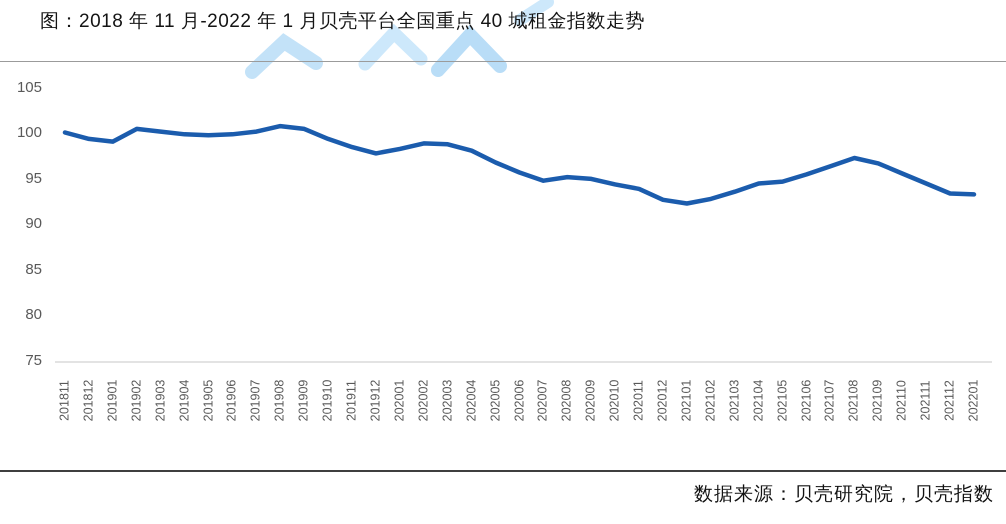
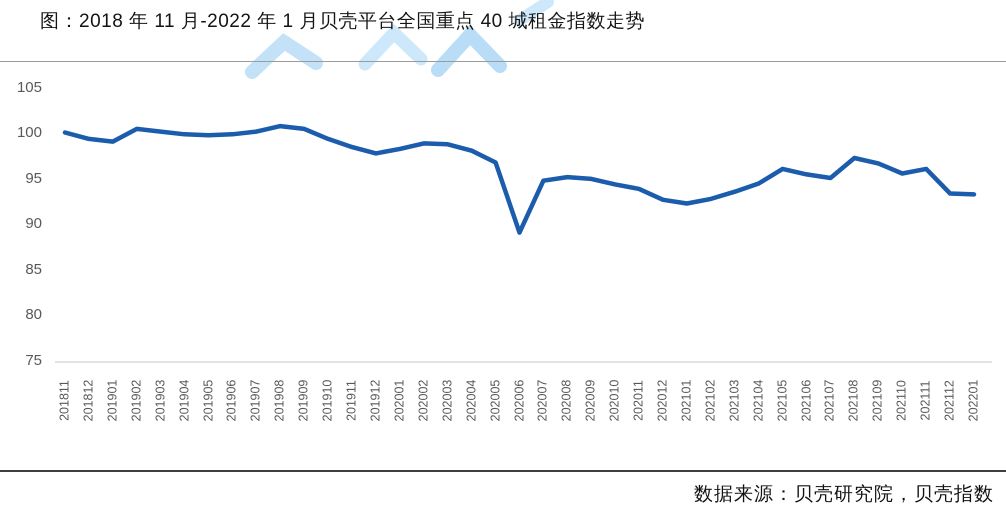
202006: 96 -> 89
202105: 95 -> 96
202107: 96 -> 95
202111: 94 -> 96
